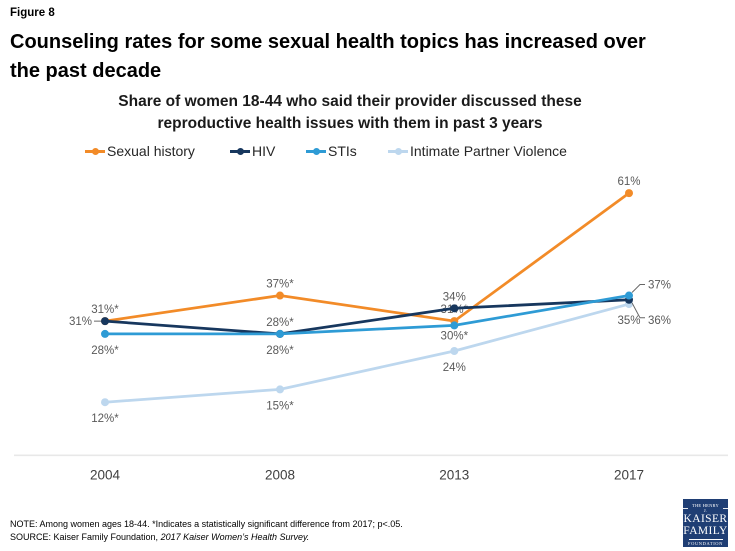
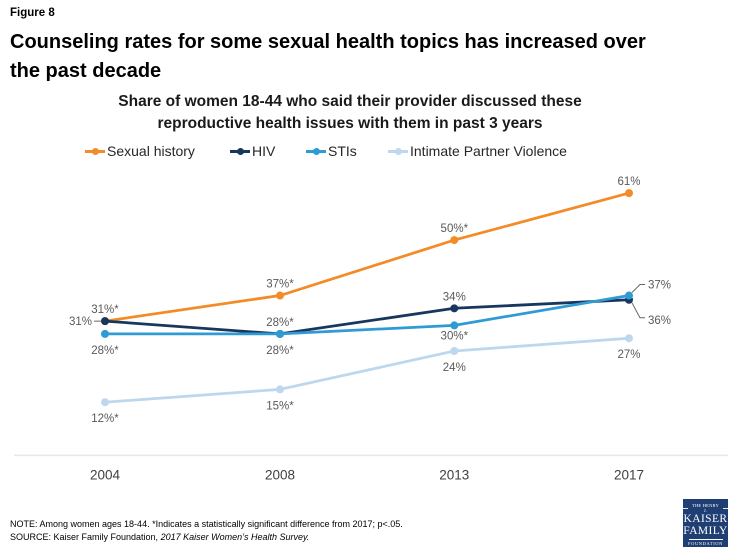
Sexual history/2013: 31 -> 50
Intimate Partner Violence/2017: 35% -> 27%
